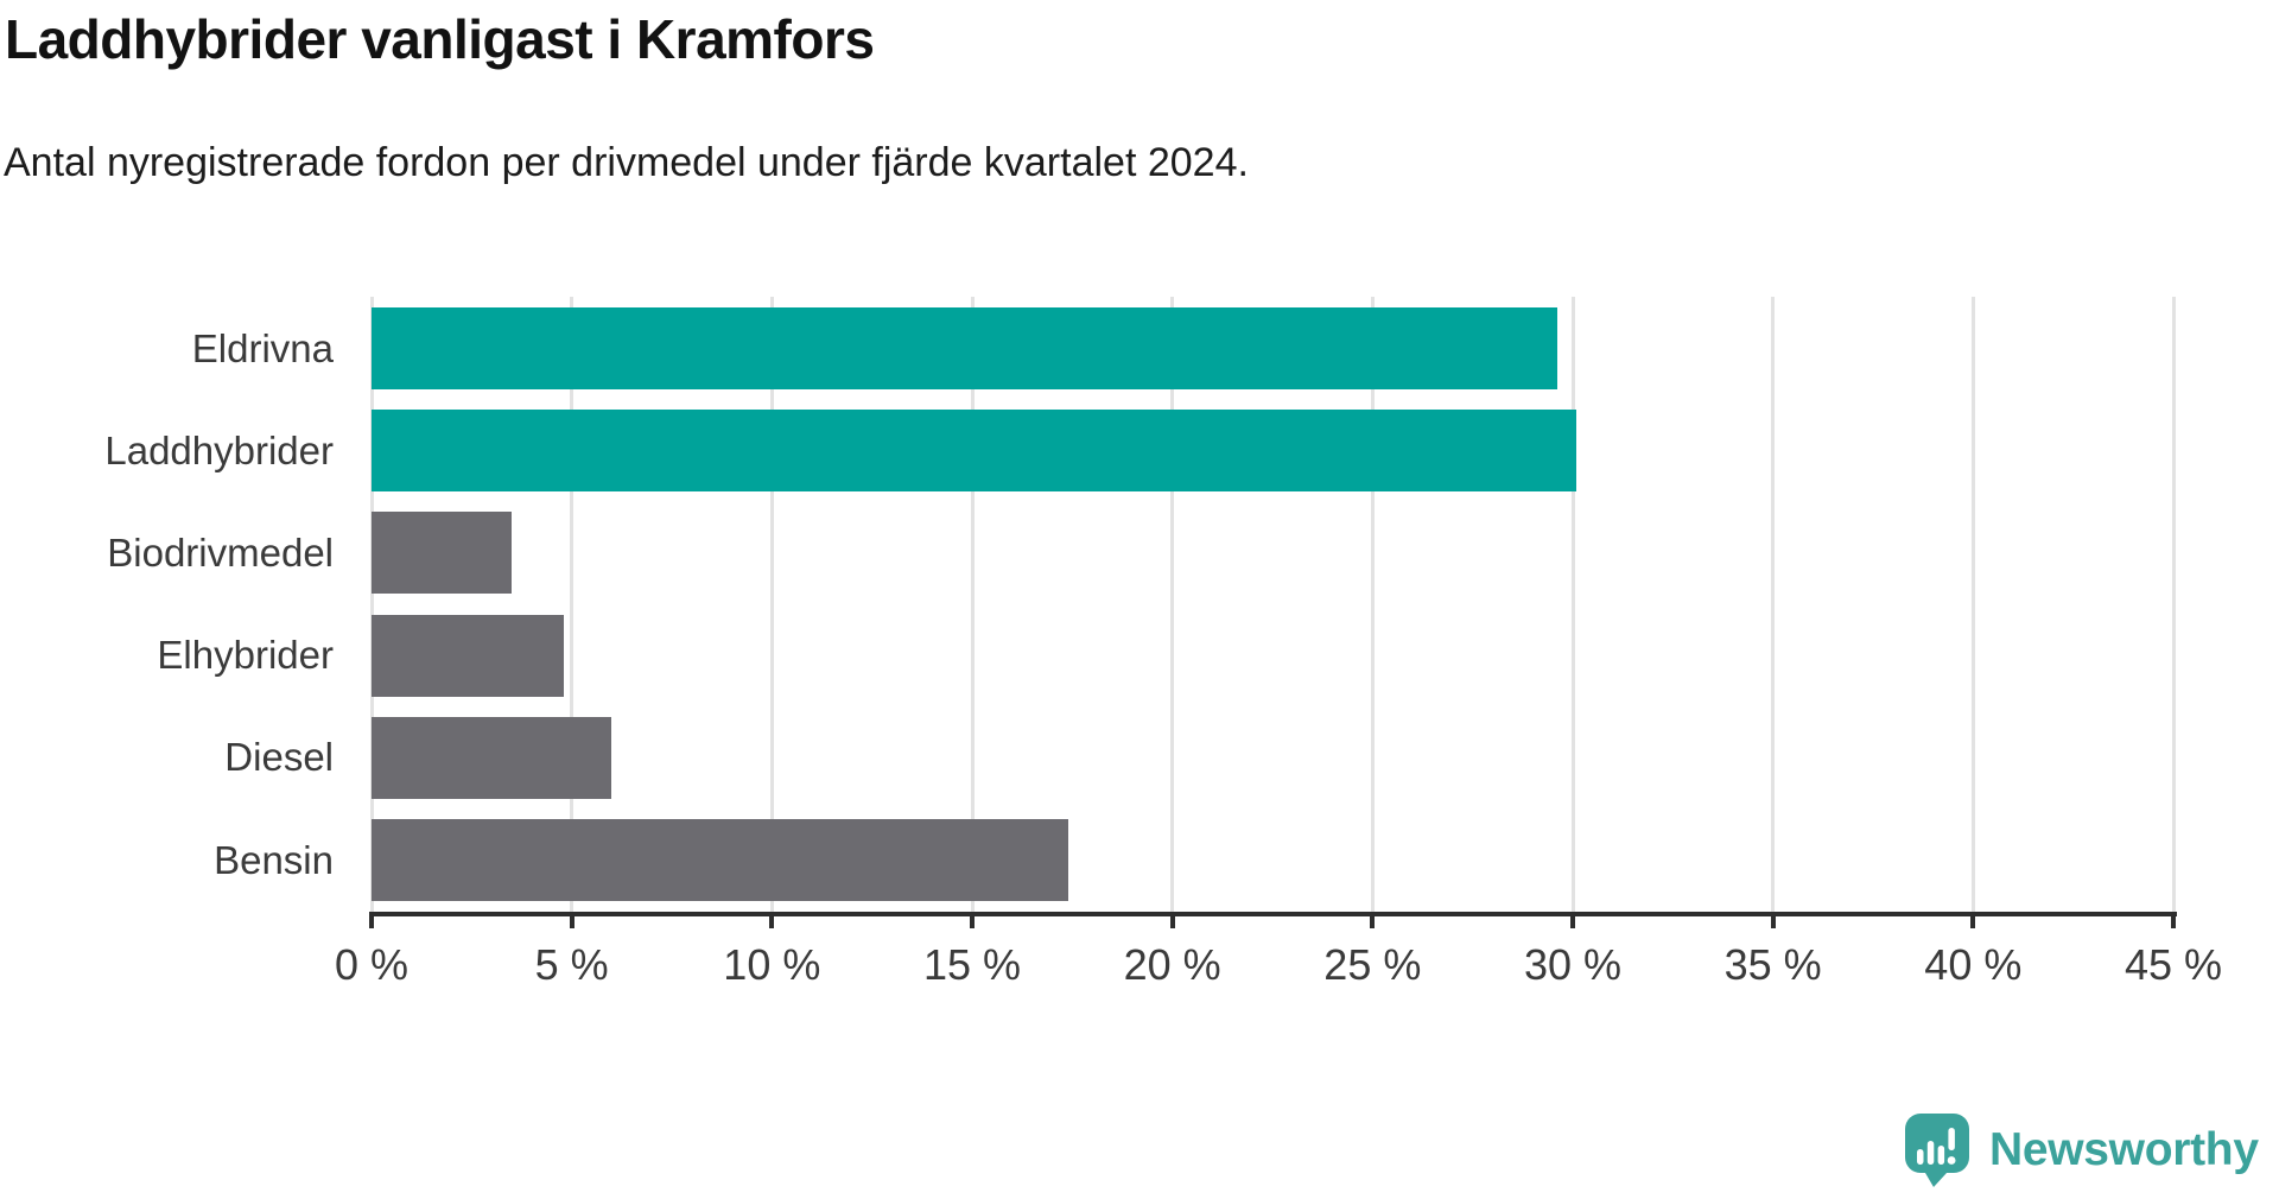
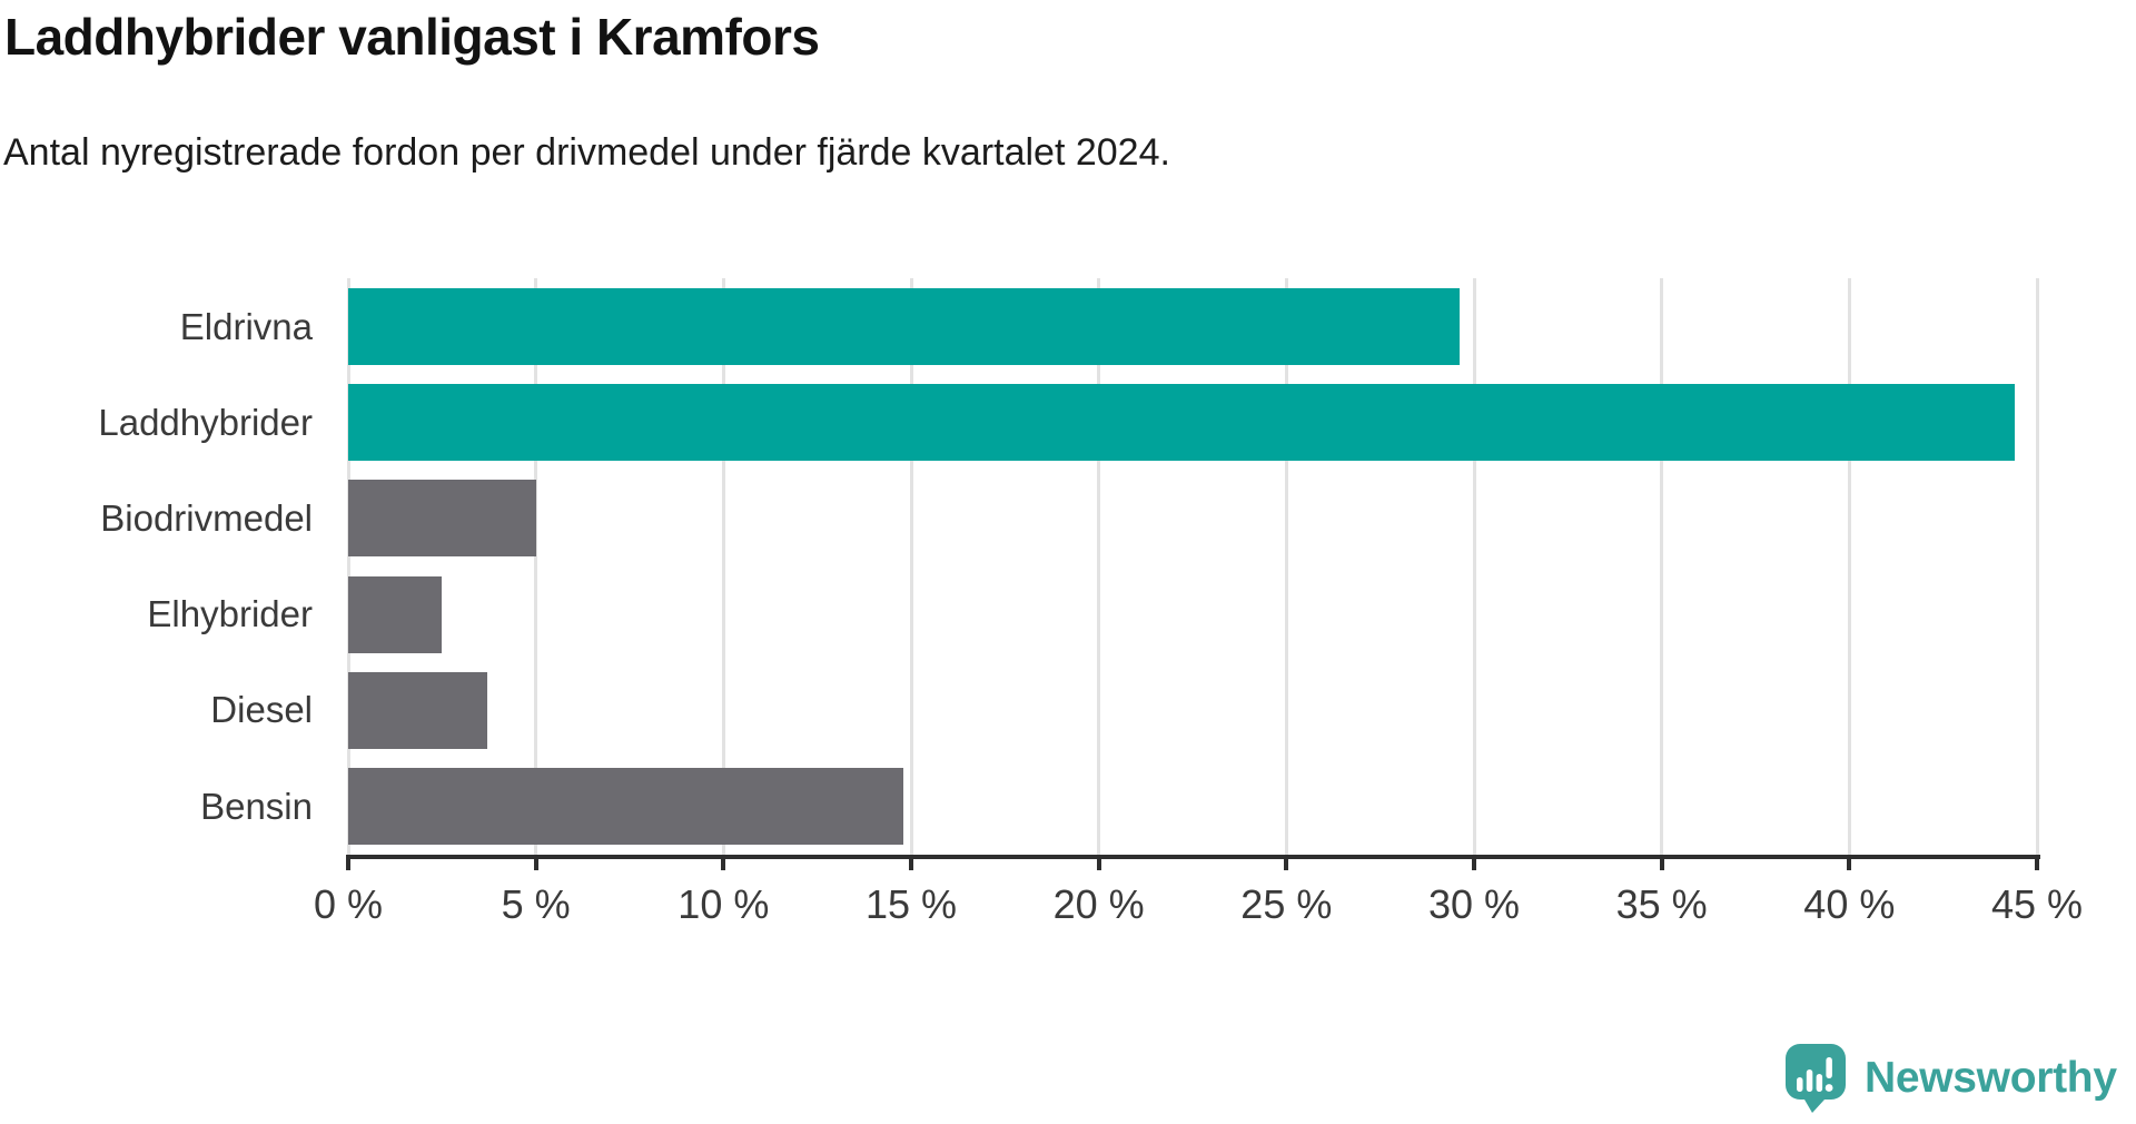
Laddhybrider: 30.1% -> 44.4%
Biodrivmedel: 3.5% -> 5.0%
Elhybrider: 4.8% -> 2.5%
Diesel: 6.0% -> 3.7%
Bensin: 17.4% -> 14.8%
